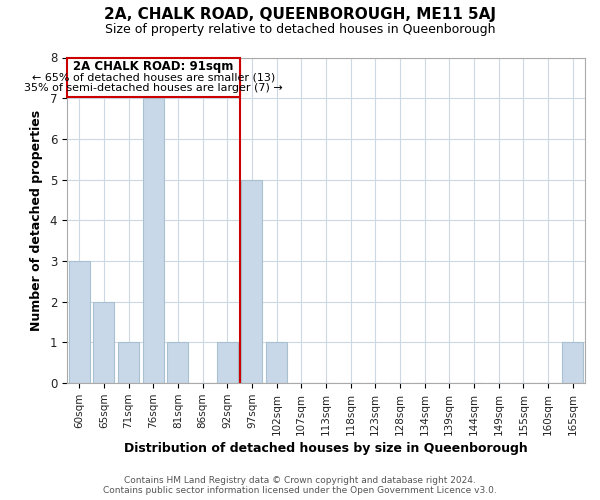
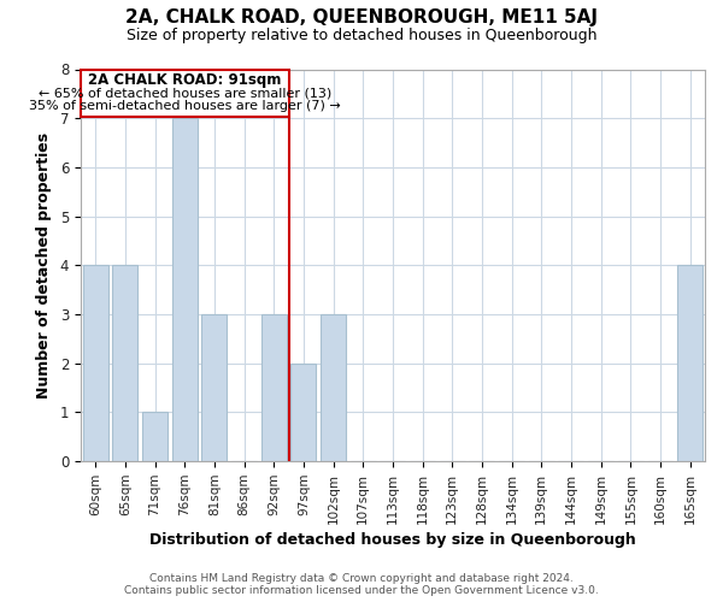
60sqm: 3 -> 4
65sqm: 2 -> 4
81sqm: 1 -> 3
92sqm: 1 -> 3
97sqm: 5 -> 2
102sqm: 1 -> 3
165sqm: 1 -> 4
